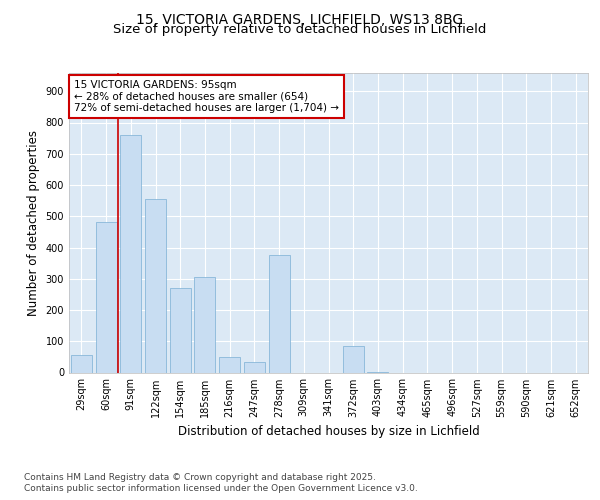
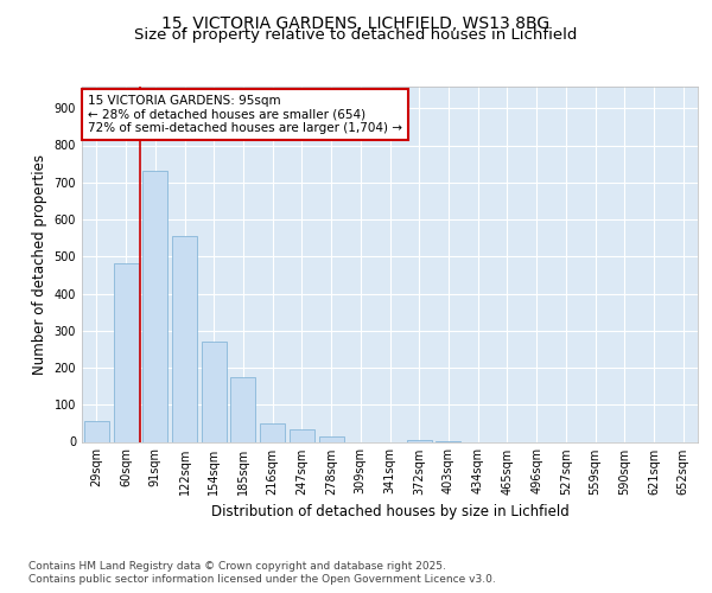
91sqm: 760 -> 730
185sqm: 305 -> 175
278sqm: 375 -> 14
372sqm: 85 -> 5
